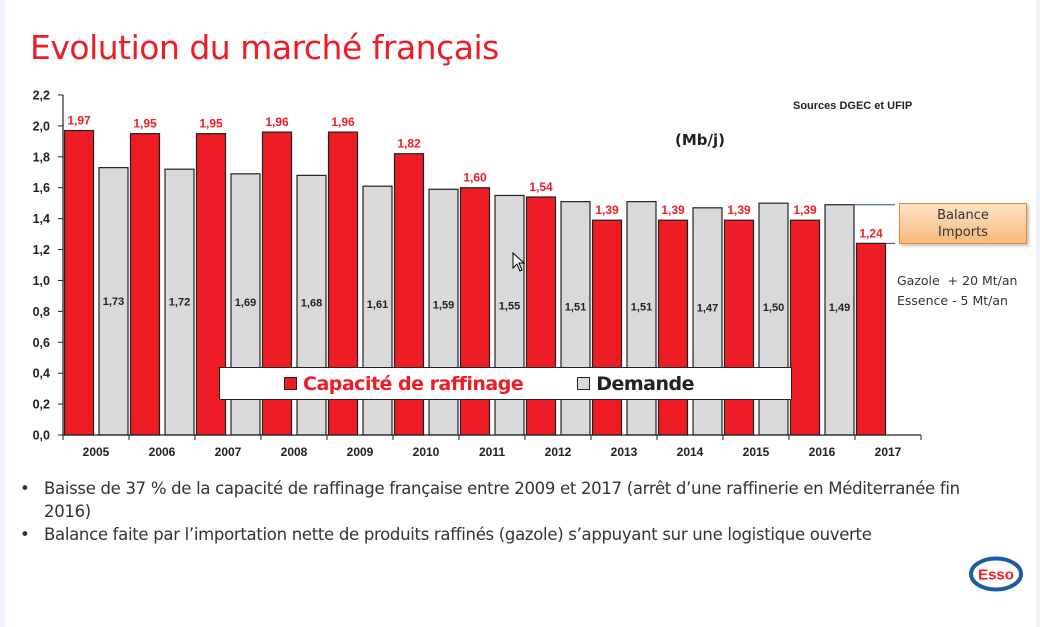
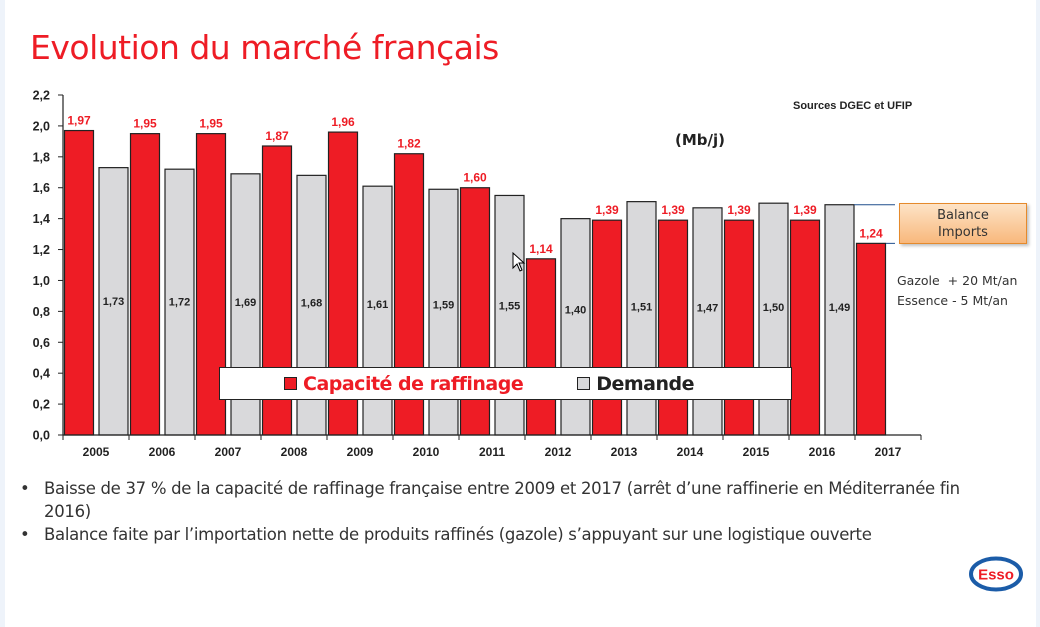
Capacité de raffinage/2008: 1,96 -> 1,87
Capacité de raffinage/2012: 1,54 -> 1,14
Demande/2012: 1,51 -> 1,40
